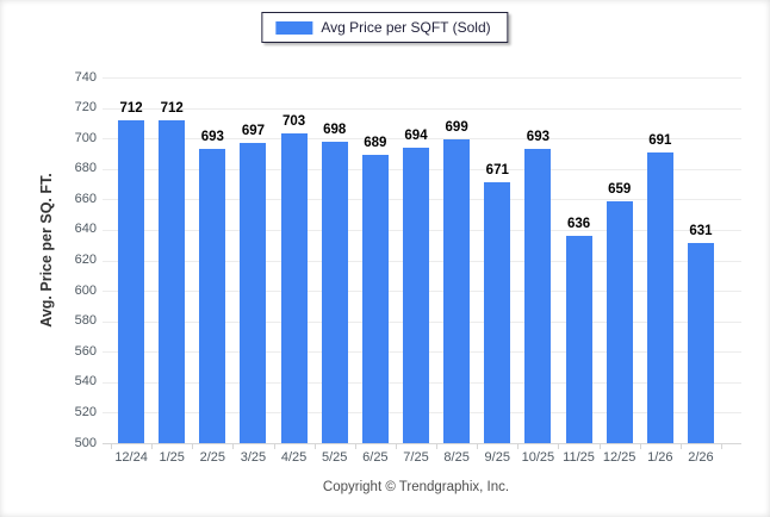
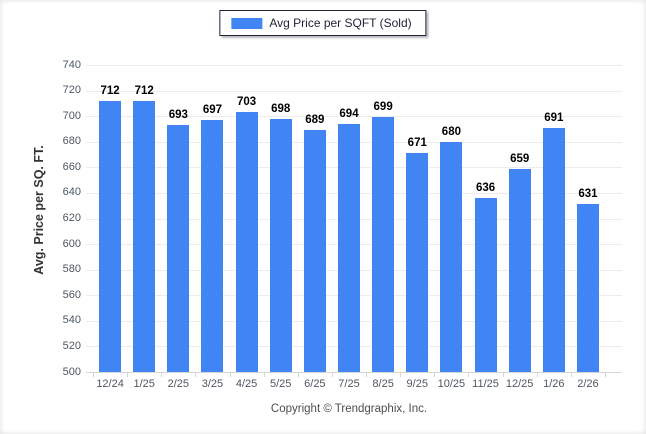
10/25: 693 -> 680
